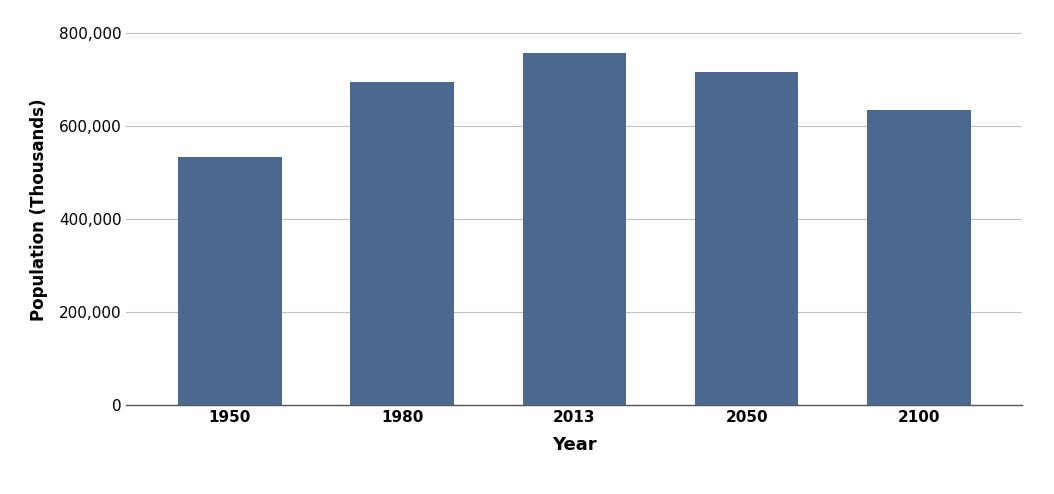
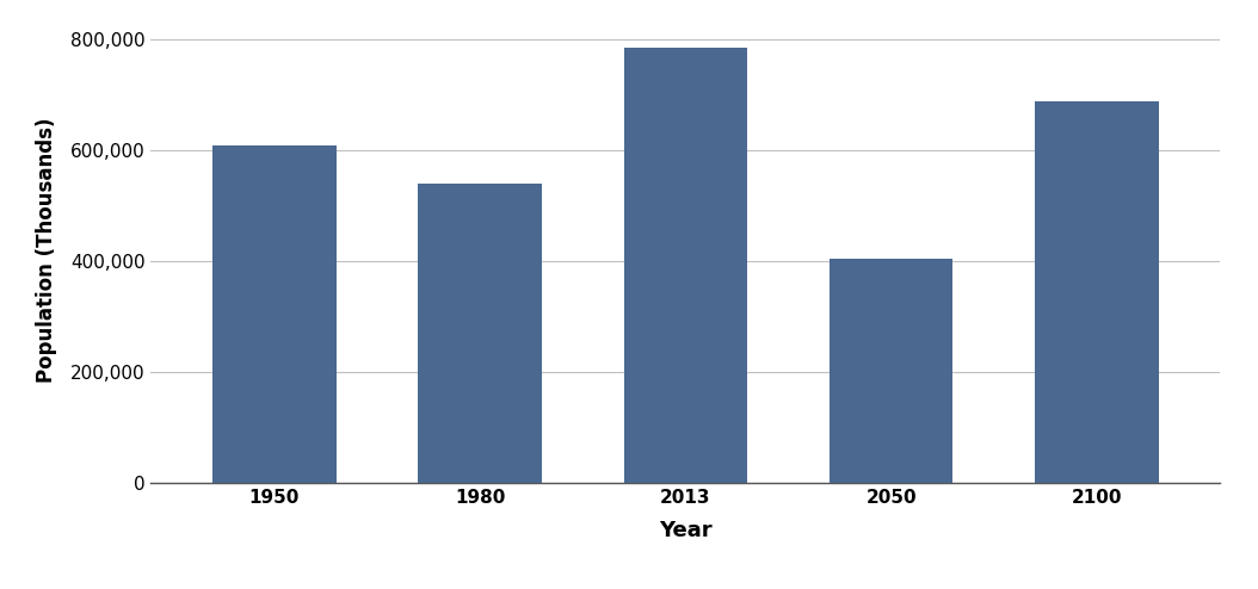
1950: 535,000 -> 610,000
1980: 695,000 -> 540,000
2013: 757,000 -> 785,000
2050: 716,000 -> 405,000
2100: 636,000 -> 690,000
